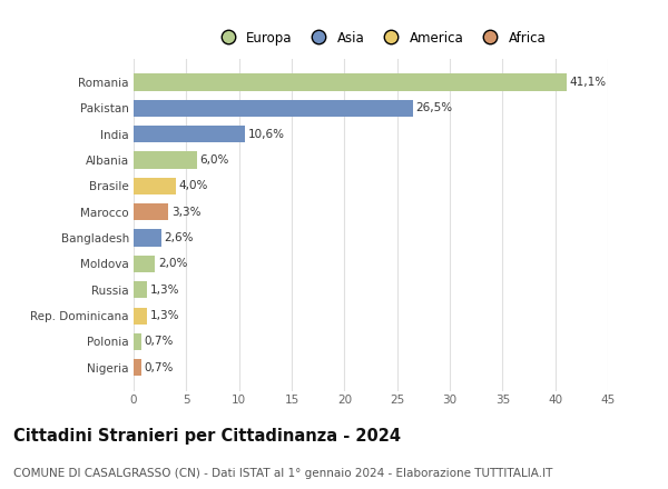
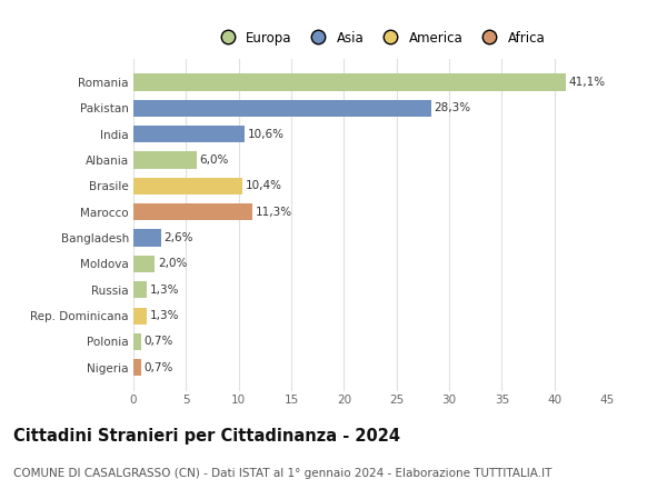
Pakistan: 26,5% -> 28,3%
Brasile: 4,0% -> 10,4%
Marocco: 3,3% -> 11,3%
